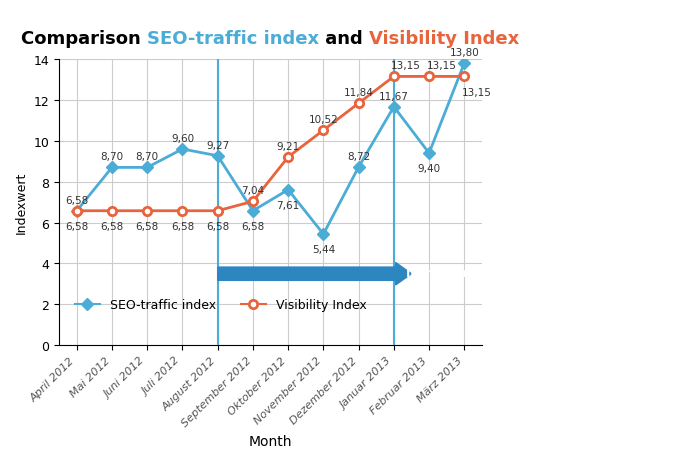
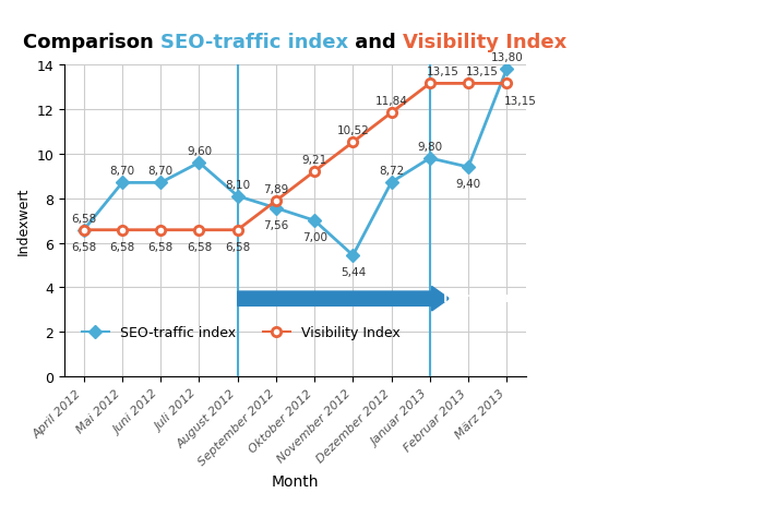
SEO-traffic index/August 2012: 9,27 -> 8,10
SEO-traffic index/September 2012: 6,58 -> 7,56
Visibility Index/September 2012: 7,04 -> 7,89
SEO-traffic index/Oktober 2012: 7,61 -> 7,00
SEO-traffic index/Januar 2013: 11,67 -> 9,80
